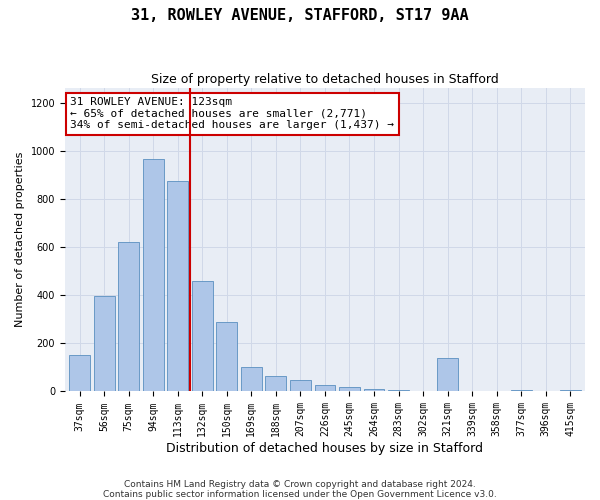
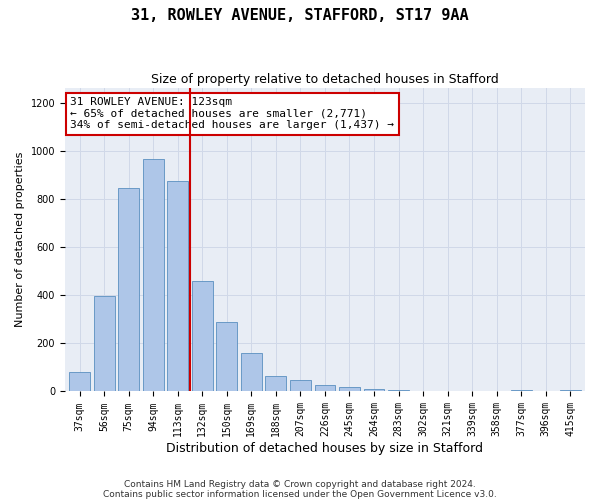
37sqm: 150 -> 80
75sqm: 620 -> 845
169sqm: 100 -> 160
321sqm: 140 -> 2
